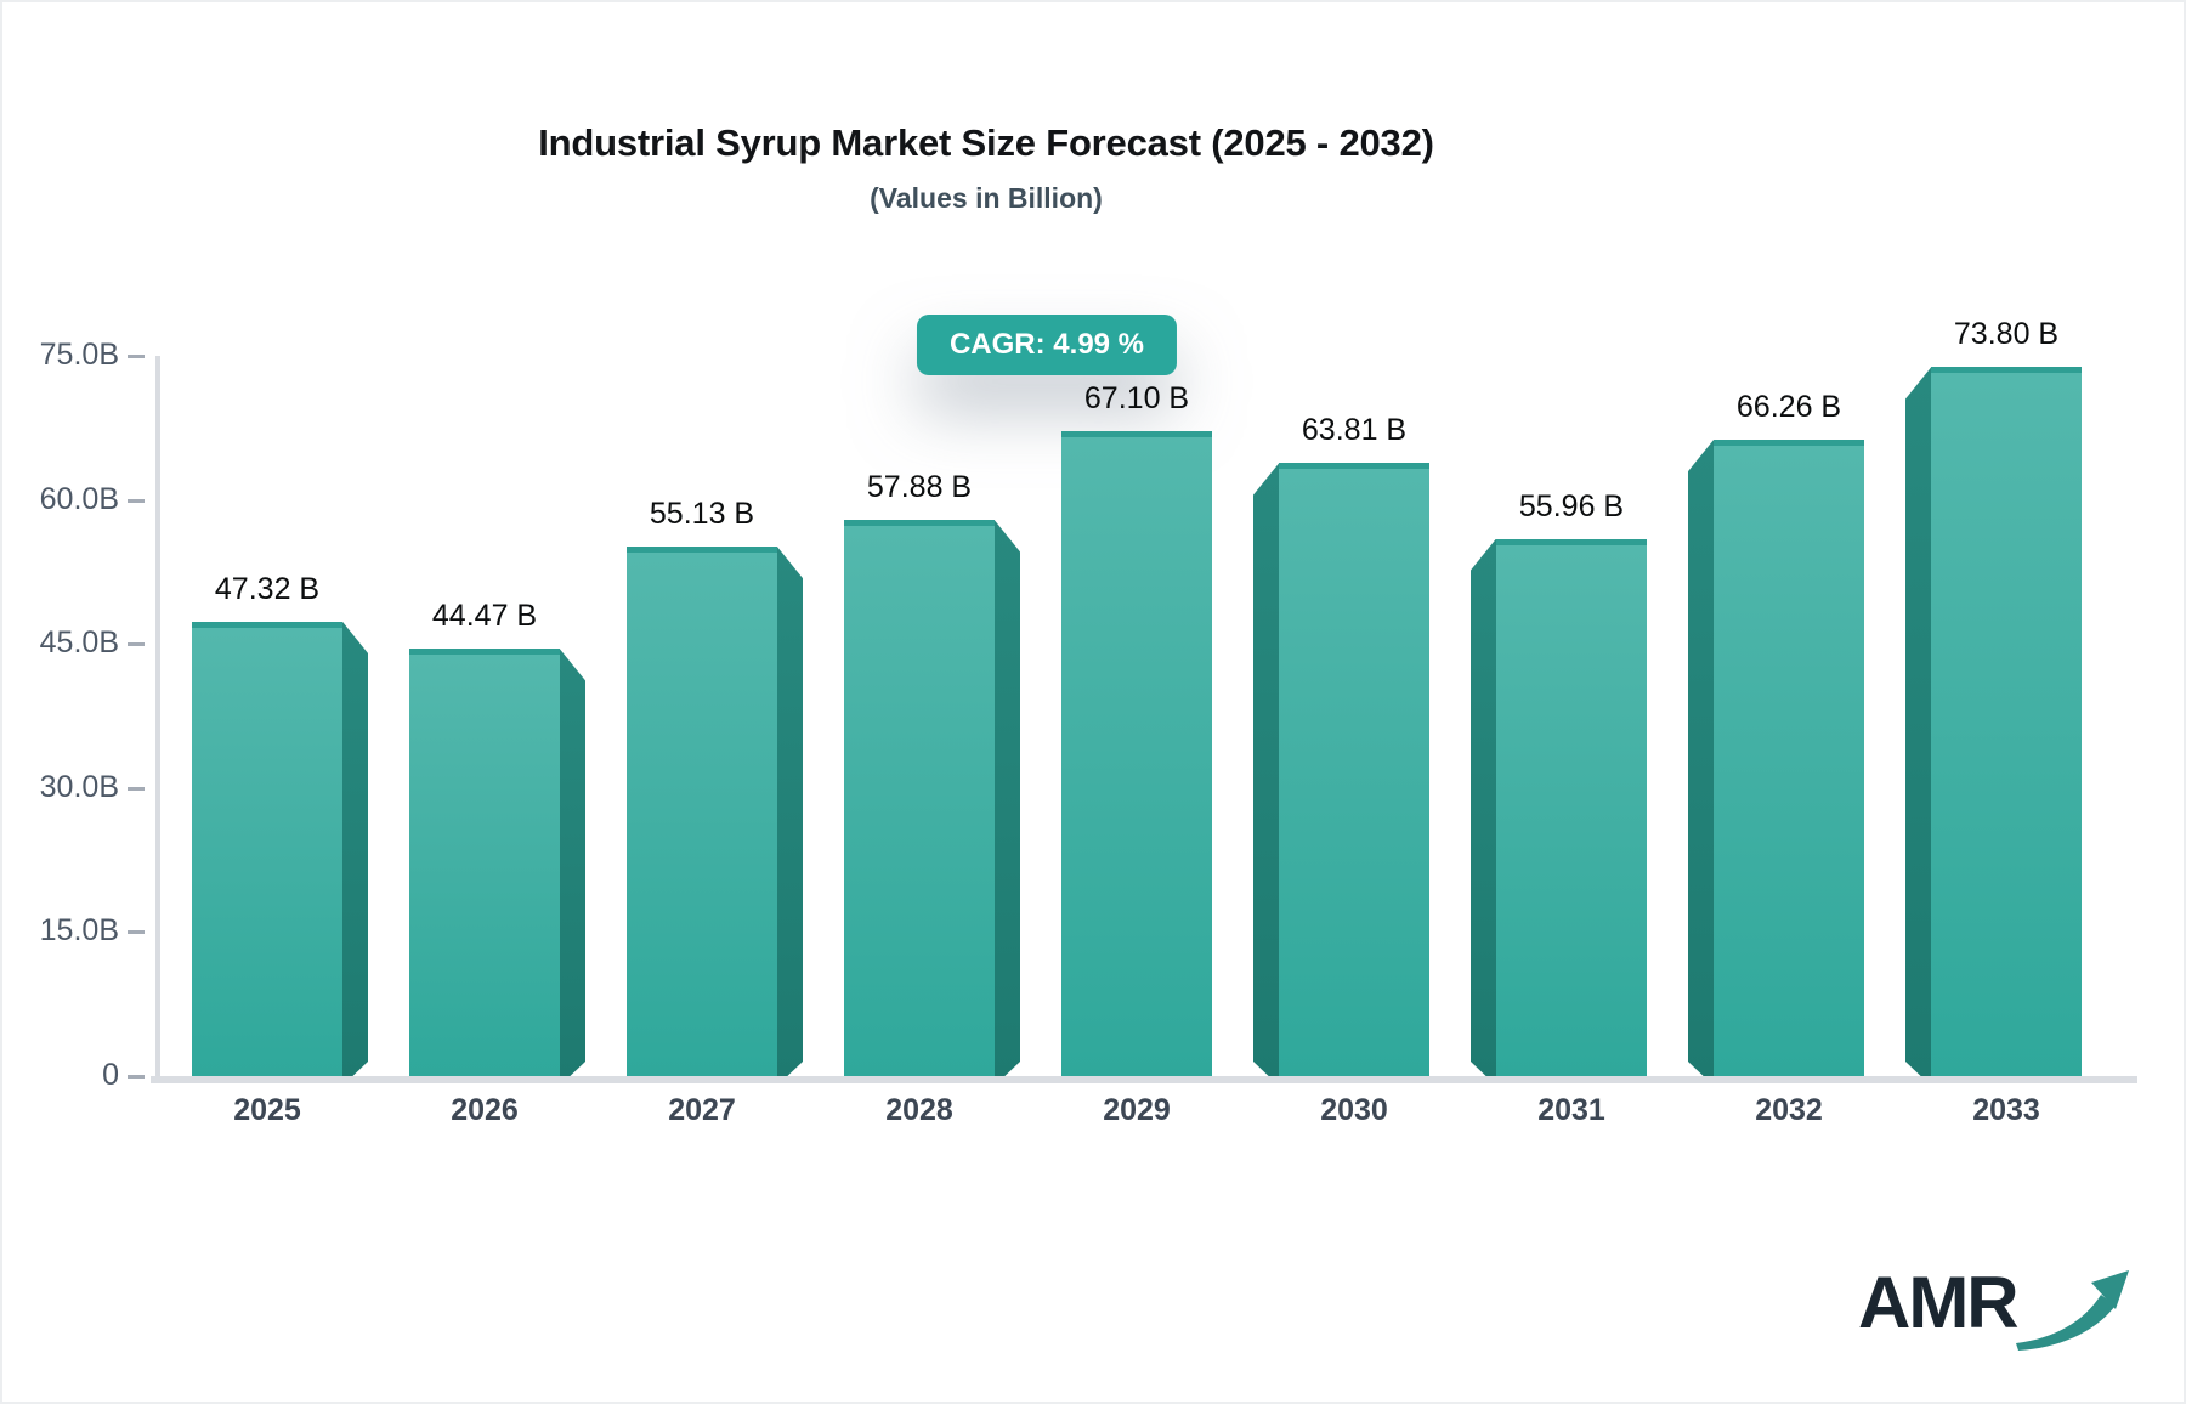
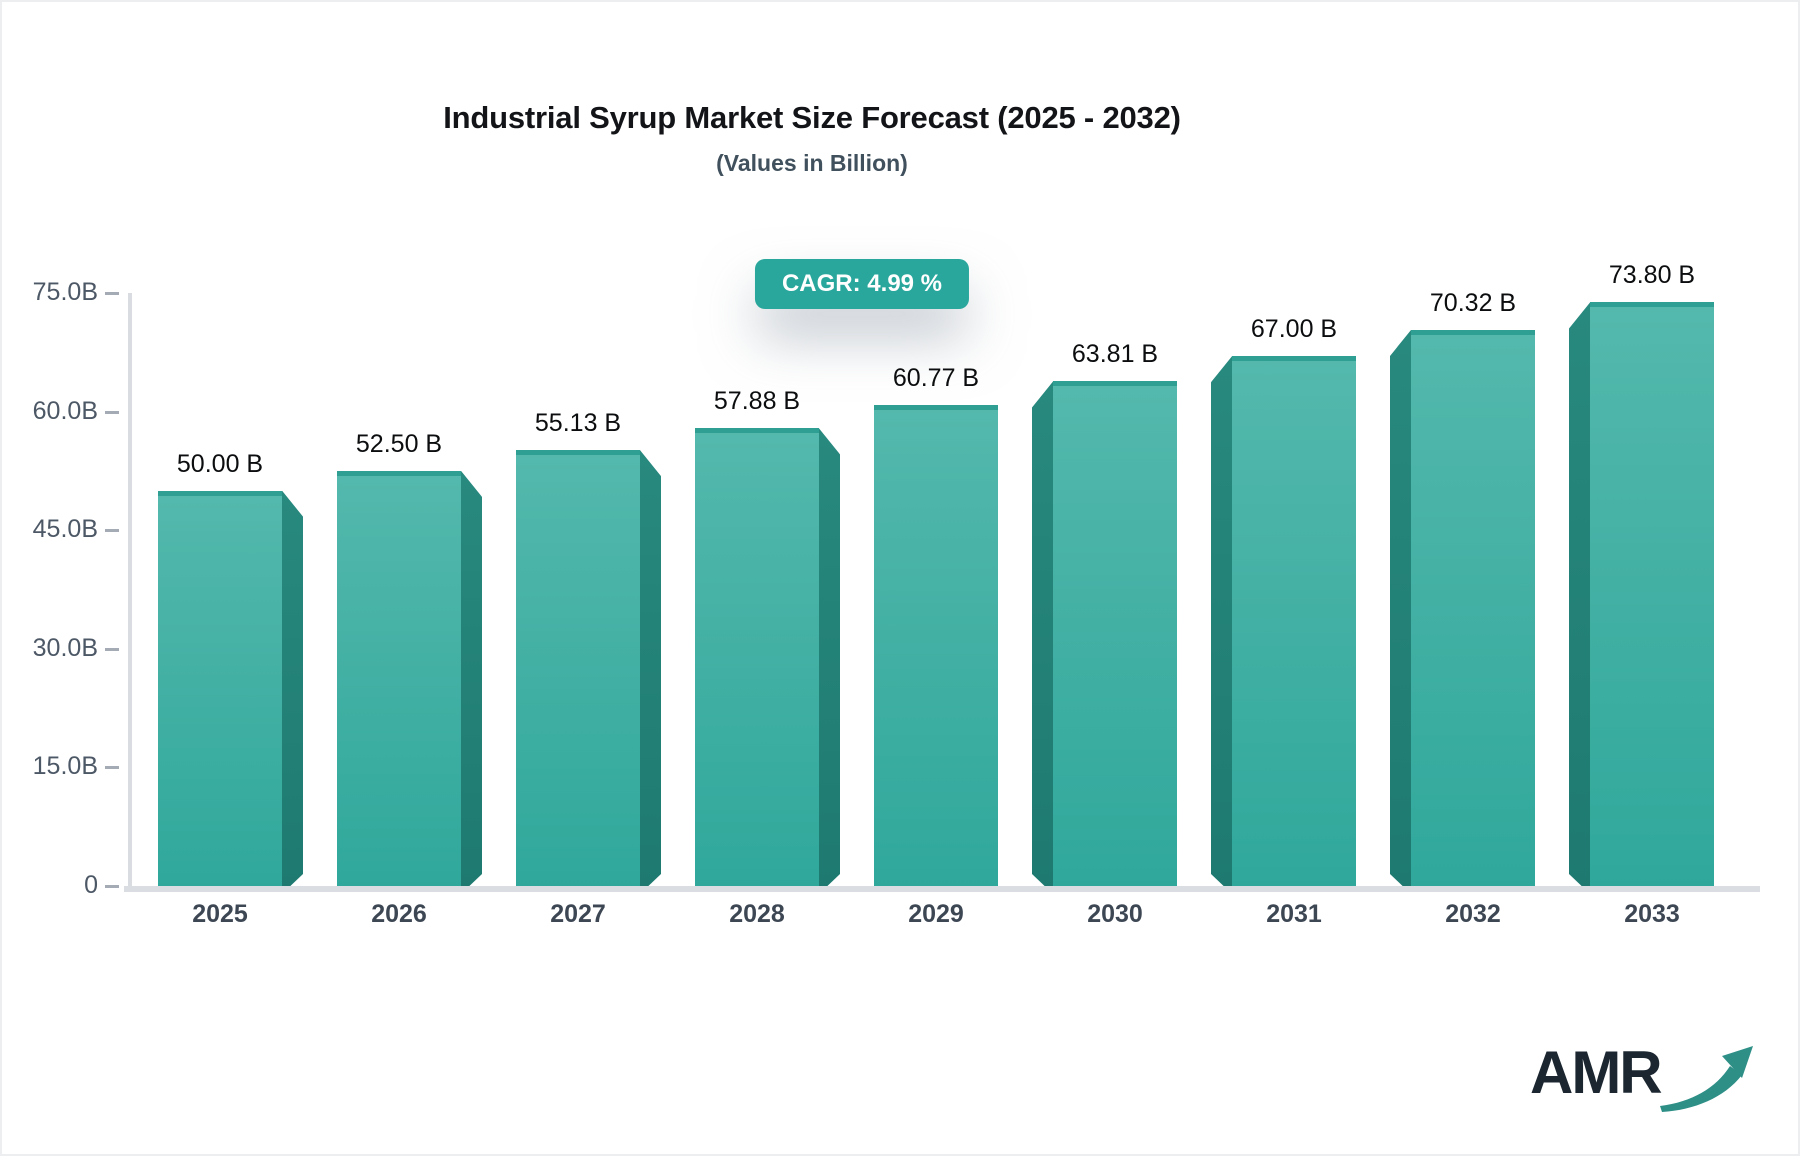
2025: 47.32 -> 50.00
2026: 44.47 -> 52.50
2029: 67.10 -> 60.77
2031: 55.96 -> 67.00
2032: 66.26 -> 70.32
